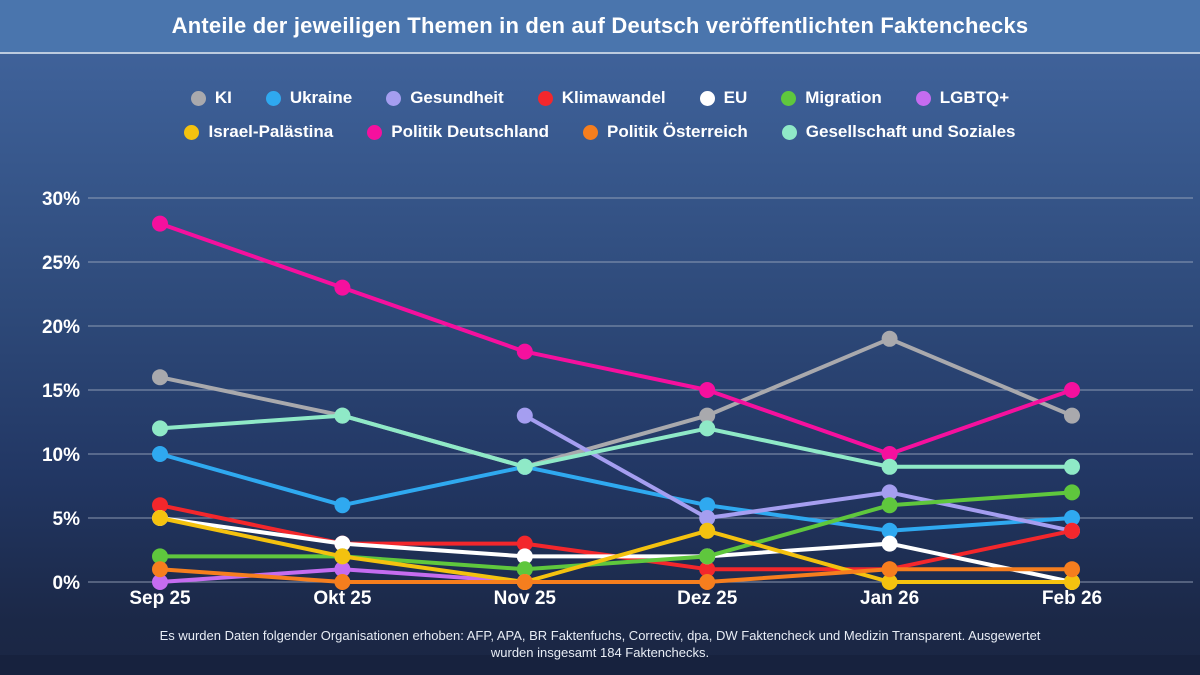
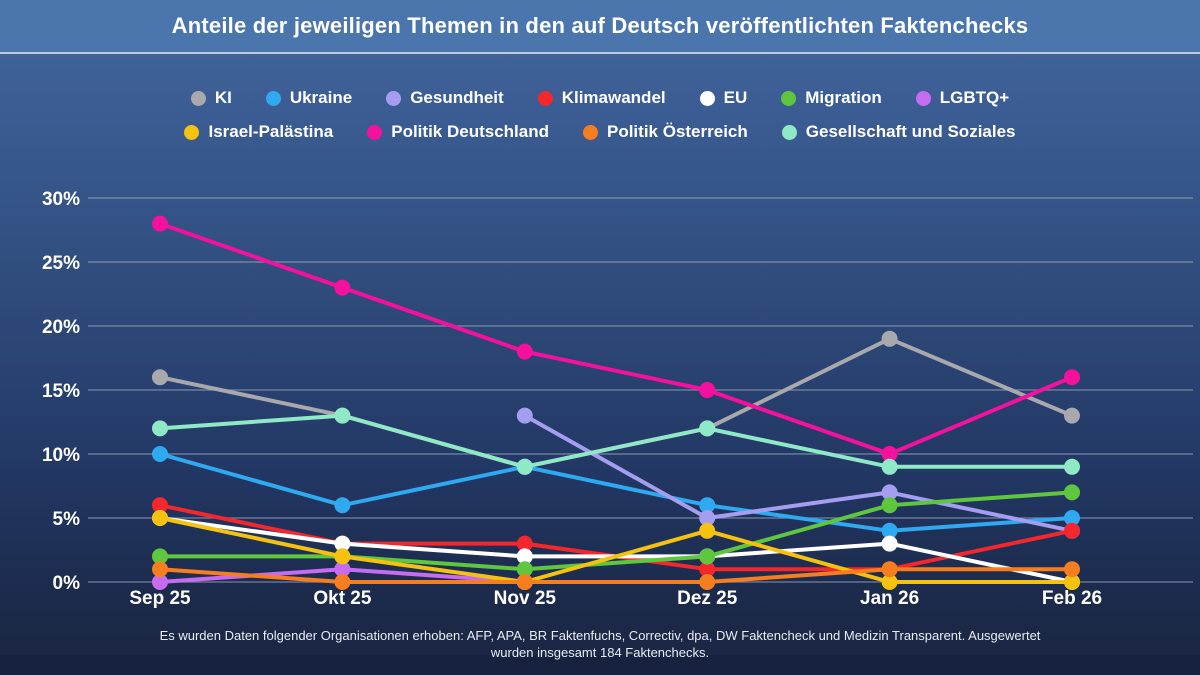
KI/Dez 25: 13% -> 12%
Politik Deutschland/Feb 26: 15% -> 16%
